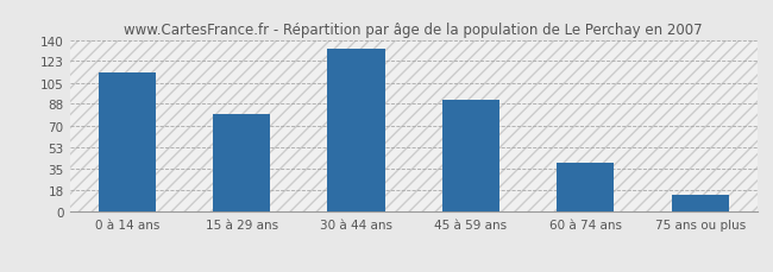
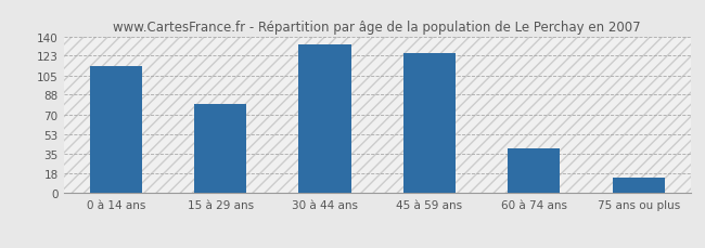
45 à 59 ans: 91 -> 125
